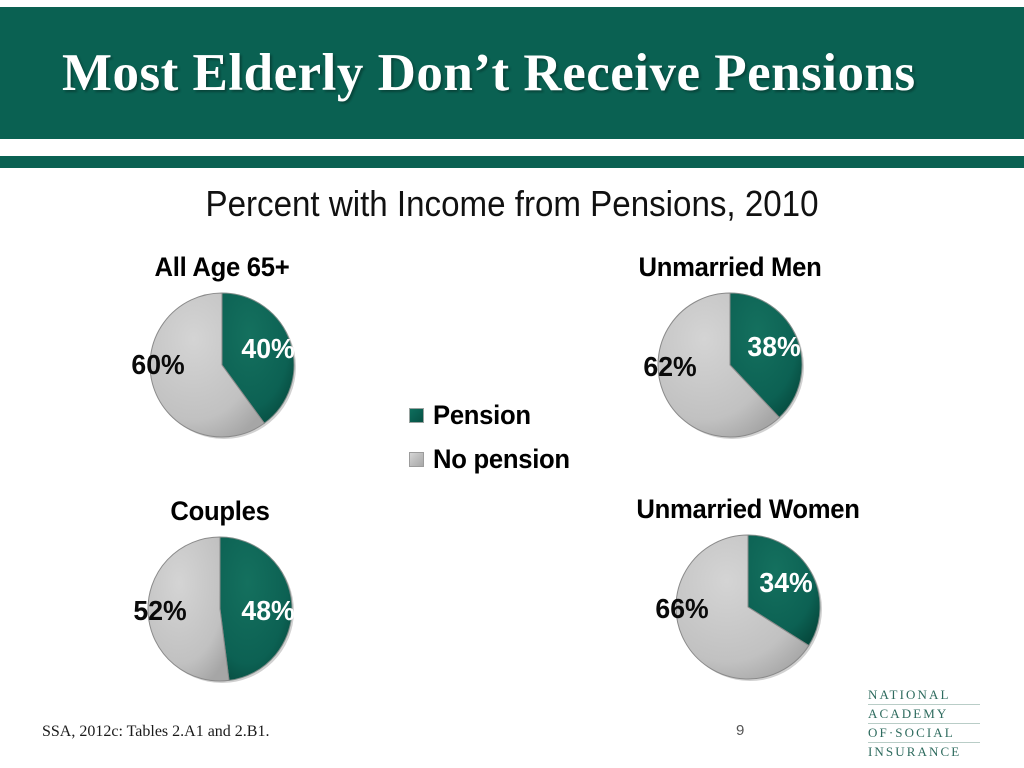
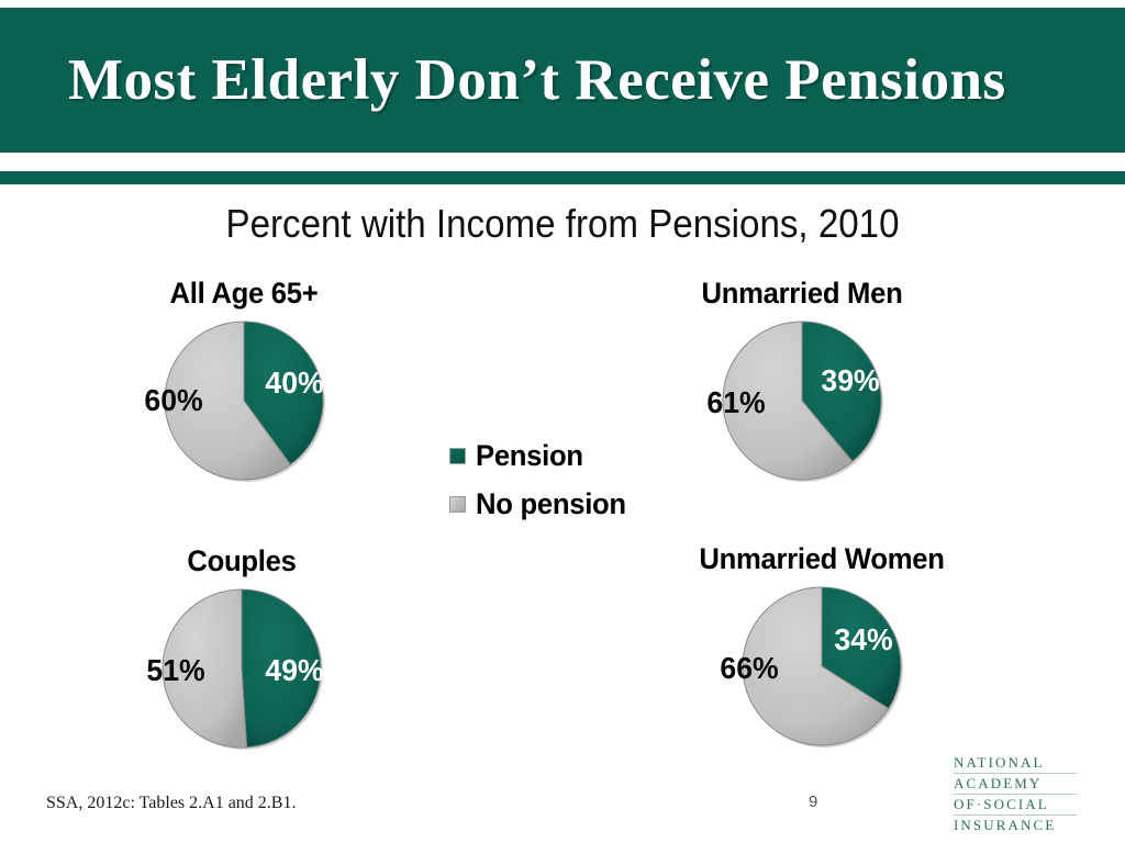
Unmarried Men/Pension: 38% -> 39%
Unmarried Men/No pension: 62% -> 61%
Couples/Pension: 48% -> 49%
Couples/No pension: 52% -> 51%
